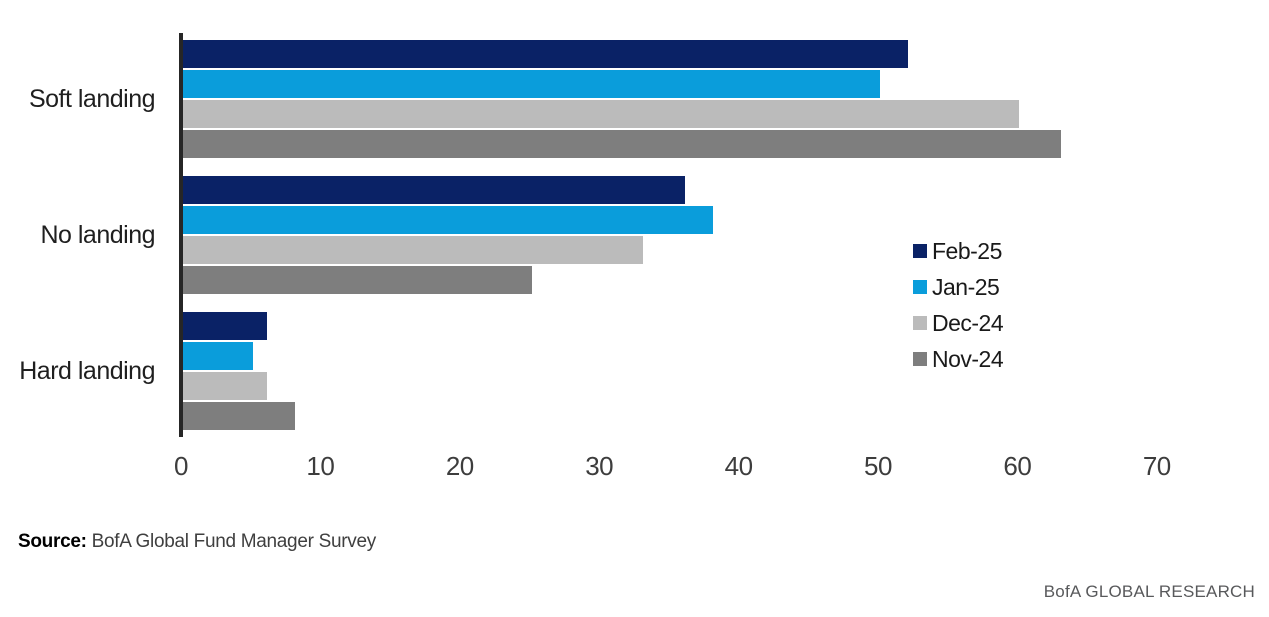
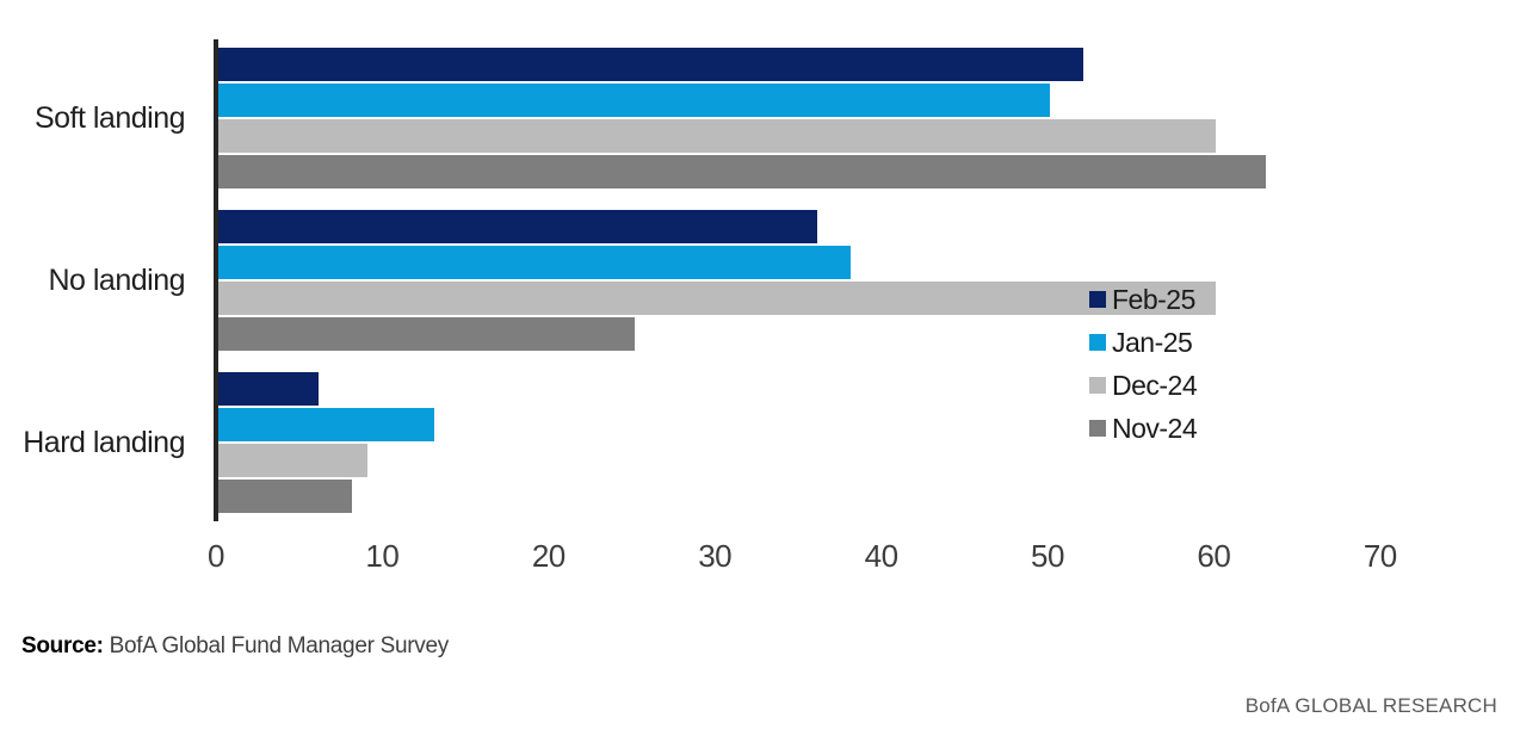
Dec-24/No landing: 33 -> 60
Jan-25/Hard landing: 5 -> 13
Dec-24/Hard landing: 6 -> 9
